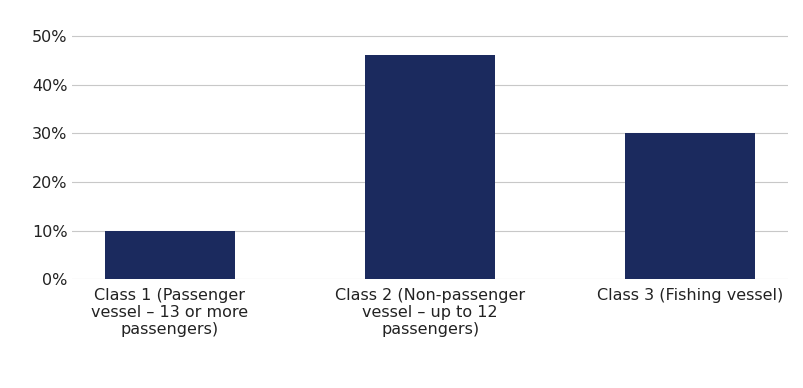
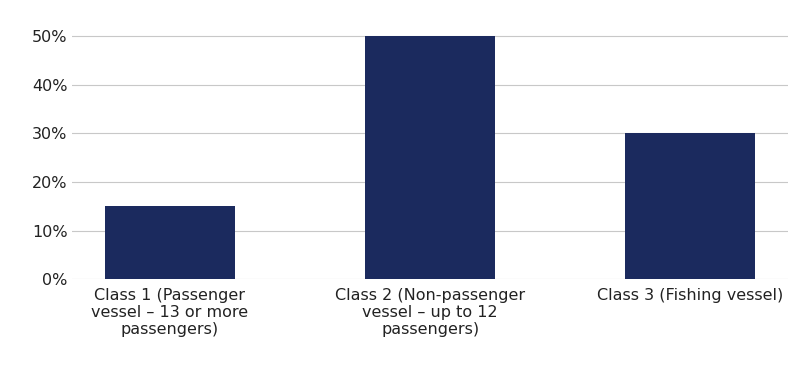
Class 1 (Passenger vessel – 13 or more passengers): 10% -> 15%
Class 2 (Non-passenger vessel – up to 12 passengers): 46% -> 50%
